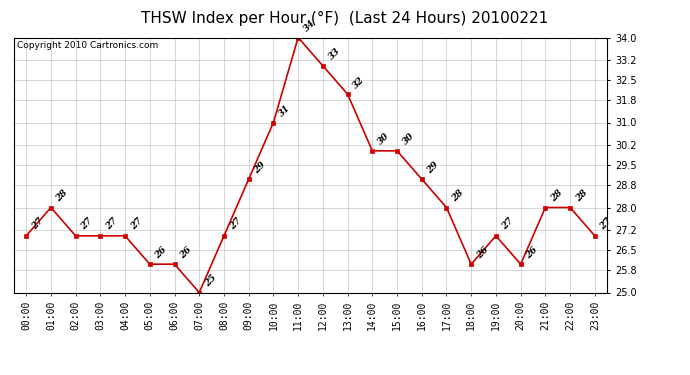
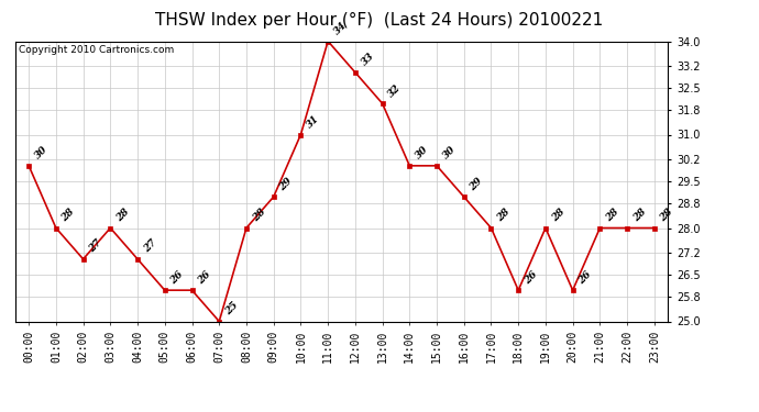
00:00: 27 -> 30
03:00: 27 -> 28
08:00: 27 -> 28
19:00: 27 -> 28
23:00: 27 -> 28
